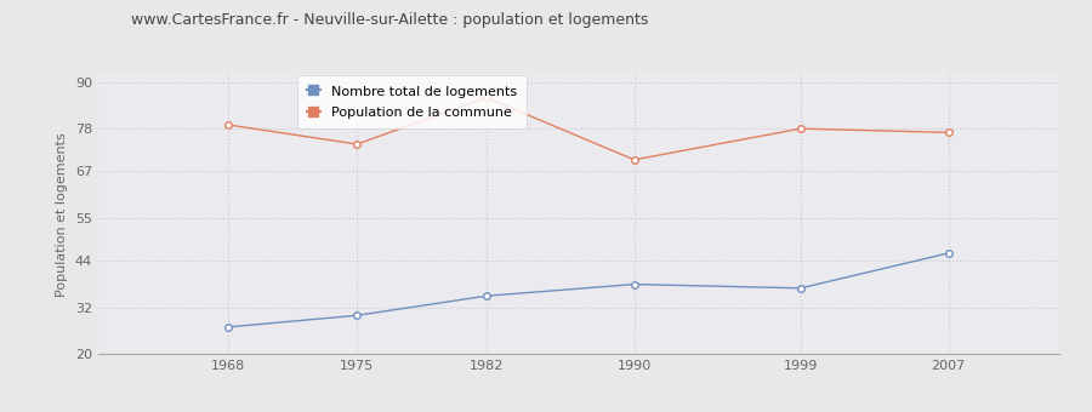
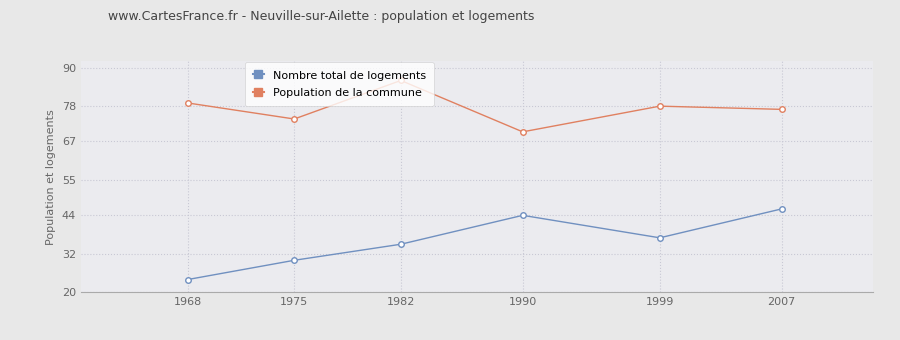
Nombre total de logements/1968: 27 -> 24
Nombre total de logements/1990: 38 -> 44
